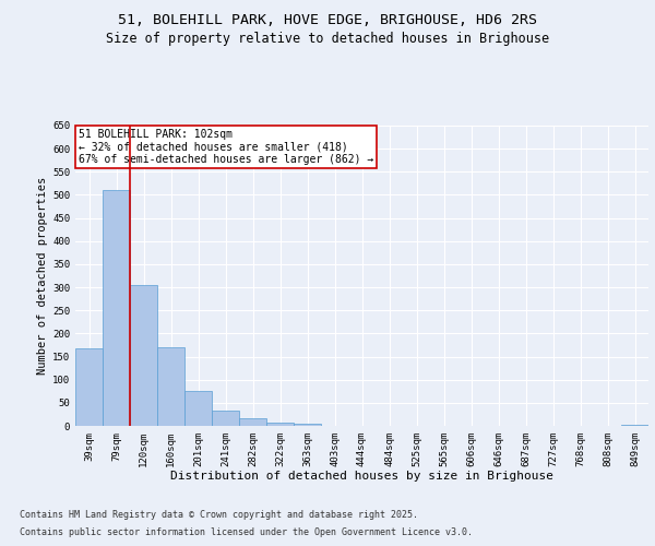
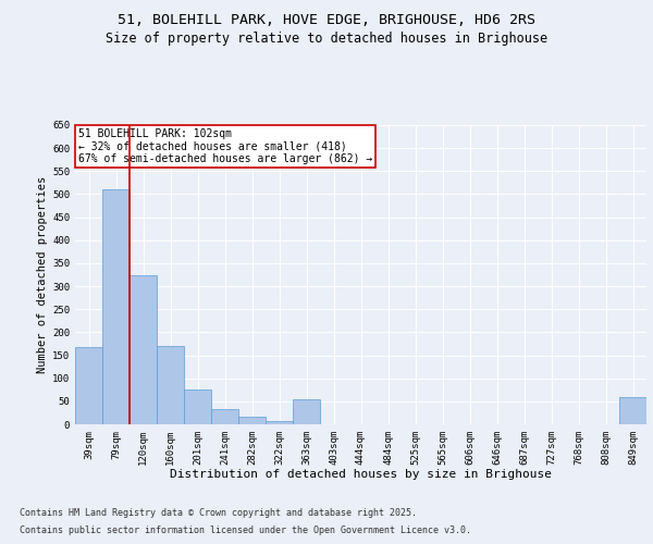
120sqm: 305 -> 325
363sqm: 5 -> 55
849sqm: 3 -> 60
